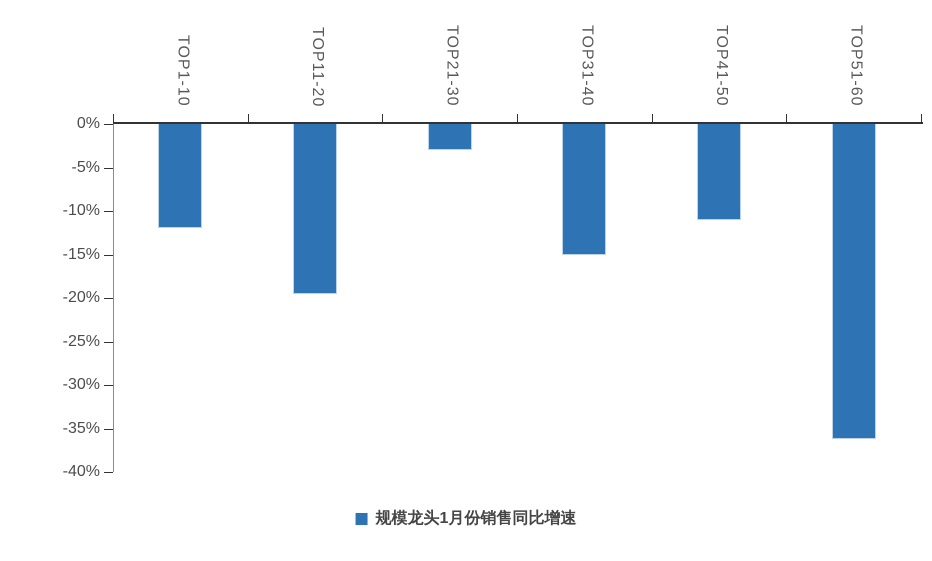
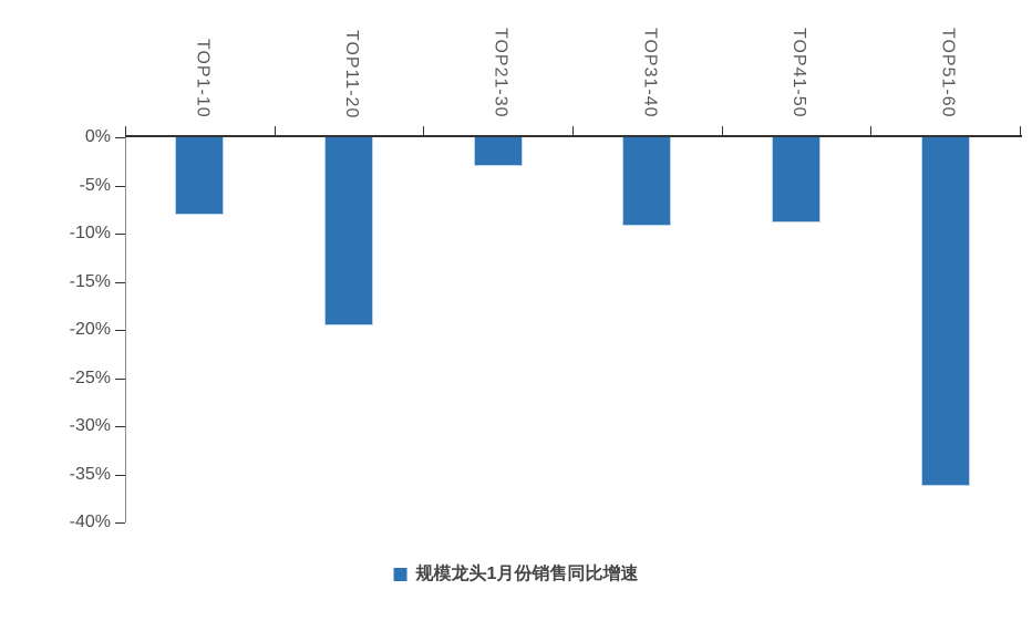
TOP1-10: -12% -> -8%
TOP31-40: -15% -> -9%
TOP41-50: -11% -> -9%
